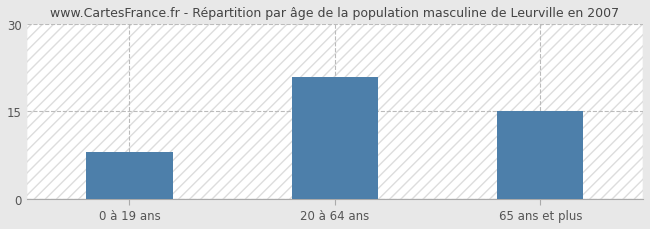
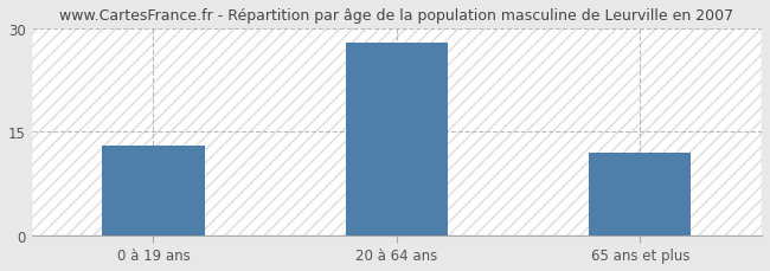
0 à 19 ans: 8 -> 13
20 à 64 ans: 21 -> 28
65 ans et plus: 15 -> 12
